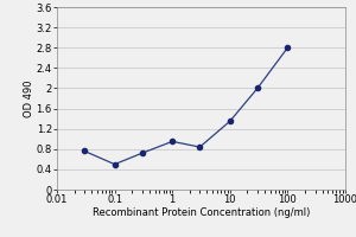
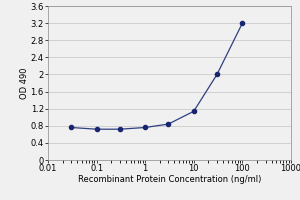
0.1: 0.50 -> 0.72
1: 0.95 -> 0.76
10: 1.35 -> 1.14
100: 2.80 -> 3.20
